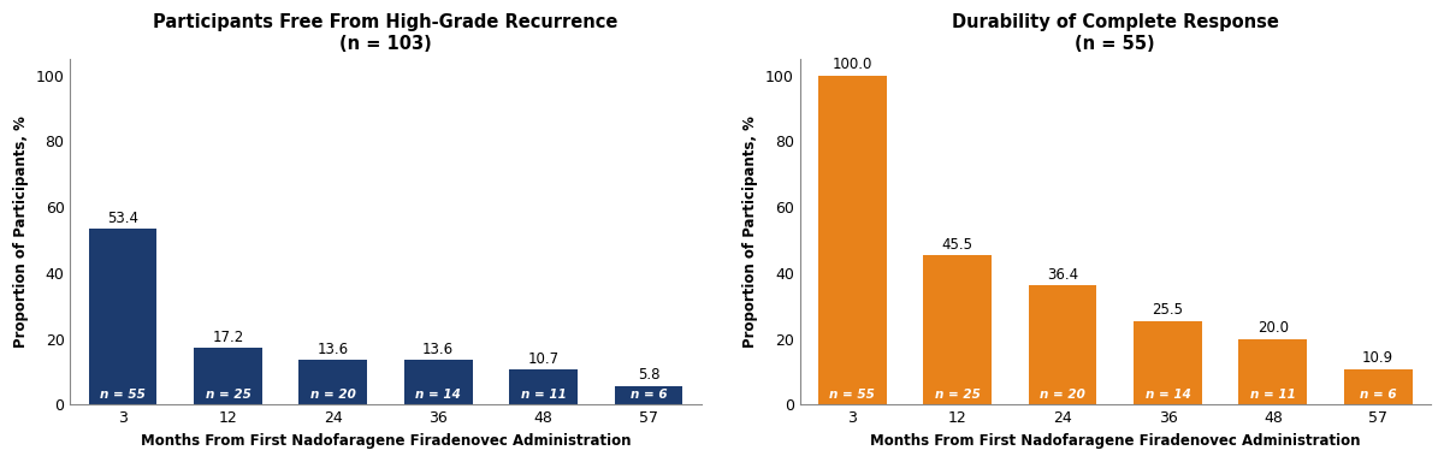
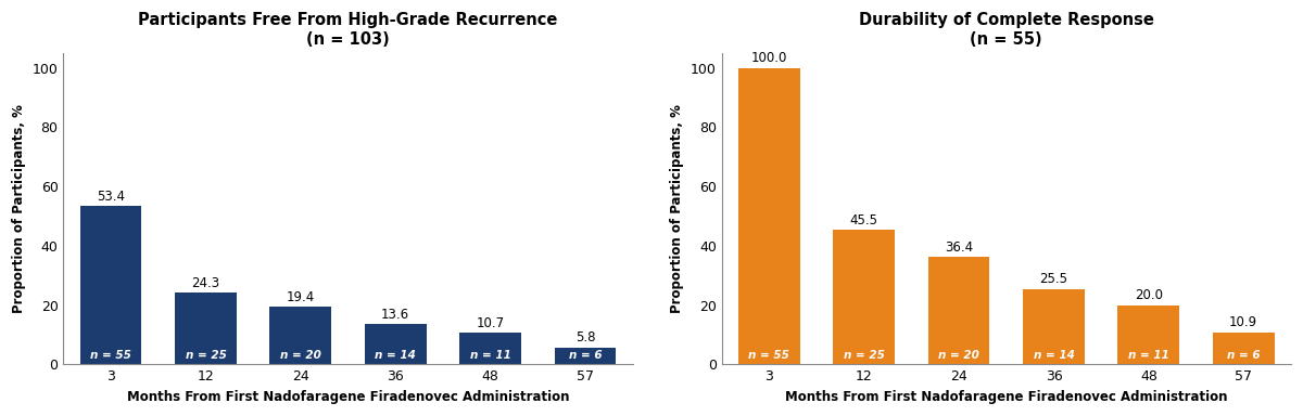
Participants Free From High-Grade Recurrence (n = 103)/12: 17.2 -> 24.3
Participants Free From High-Grade Recurrence (n = 103)/24: 13.6 -> 19.4
